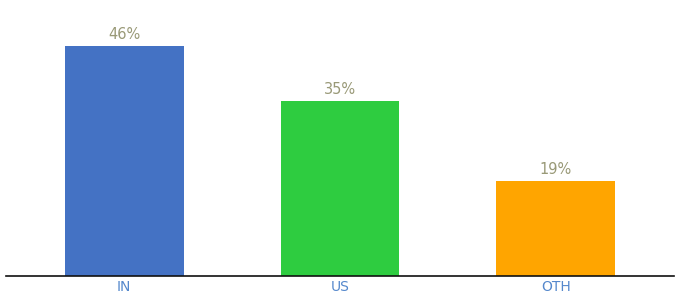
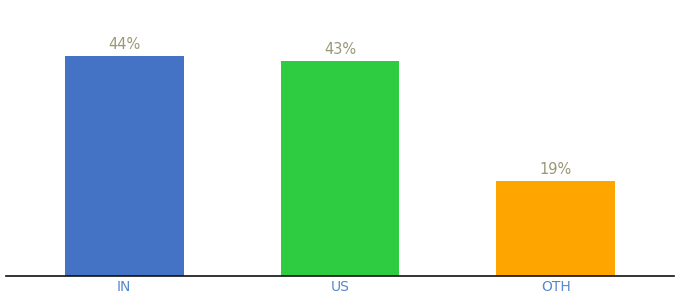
IN: 46% -> 44%
US: 35% -> 43%
